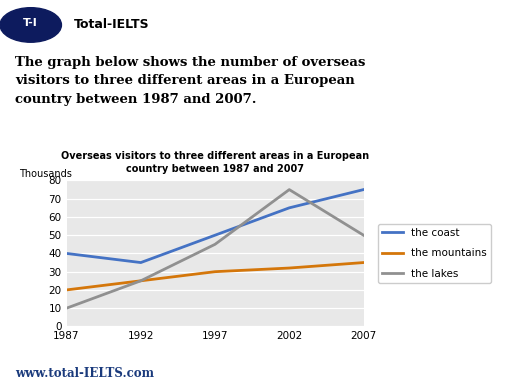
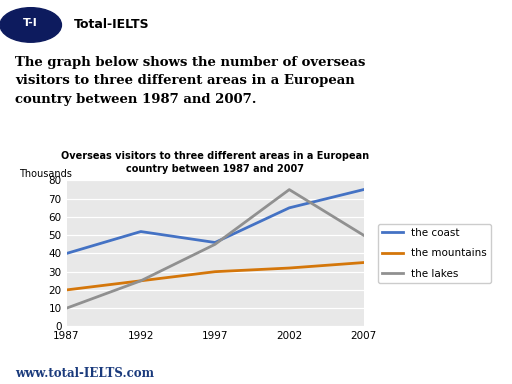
the coast/1992: 35 -> 52
the coast/1997: 50 -> 46
